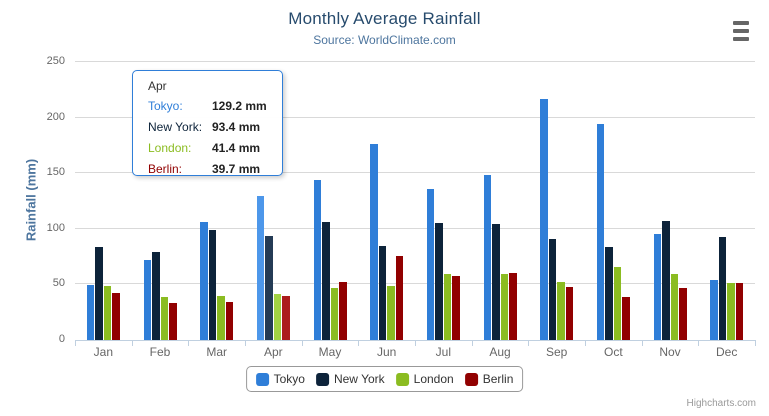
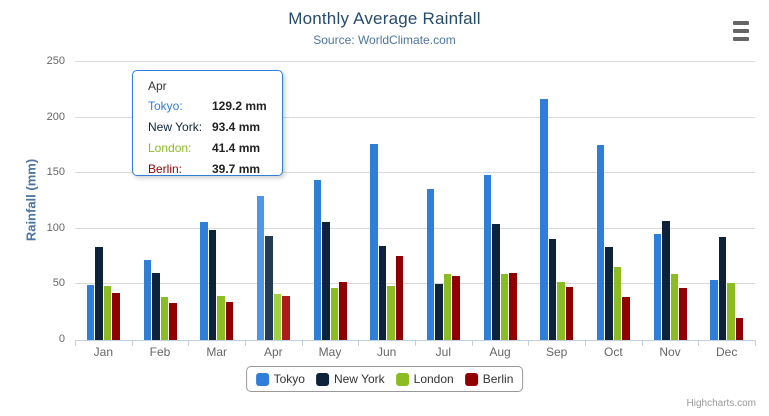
New York/Feb: 79 -> 60
New York/Jul: 105 -> 50
Tokyo/Oct: 194 -> 175
Berlin/Dec: 51 -> 20
